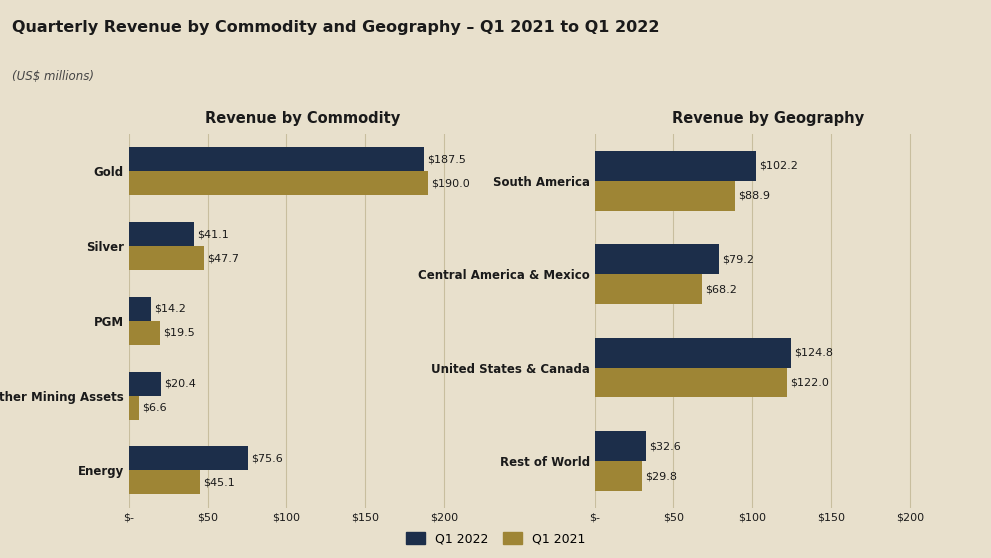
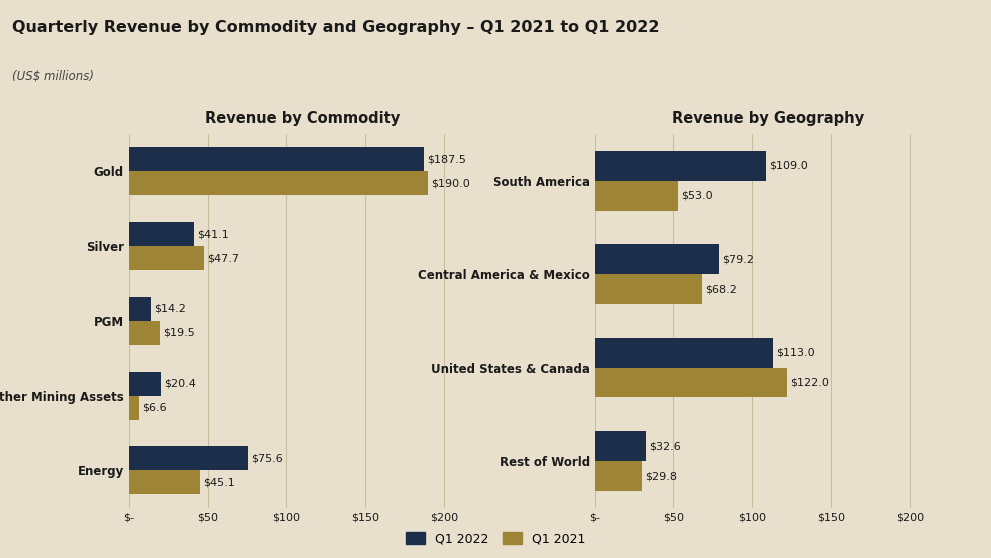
Revenue by Geography/Q1 2022/South America: $102.2 -> $109.0
Revenue by Geography/Q1 2021/South America: $88.9 -> $53.0
Revenue by Geography/Q1 2022/United States & Canada: $124.8 -> $113.0
